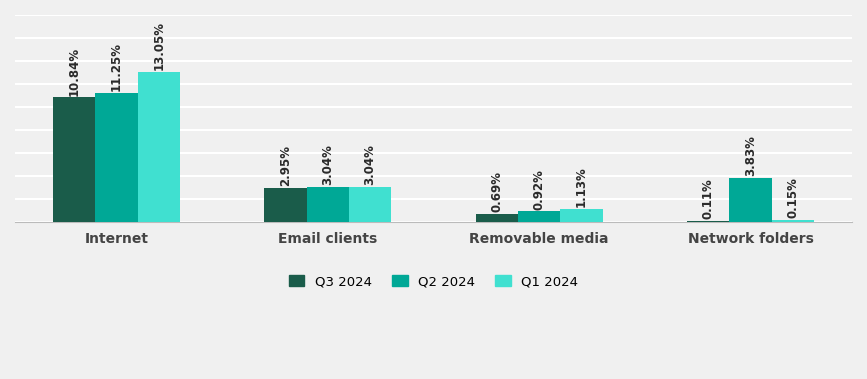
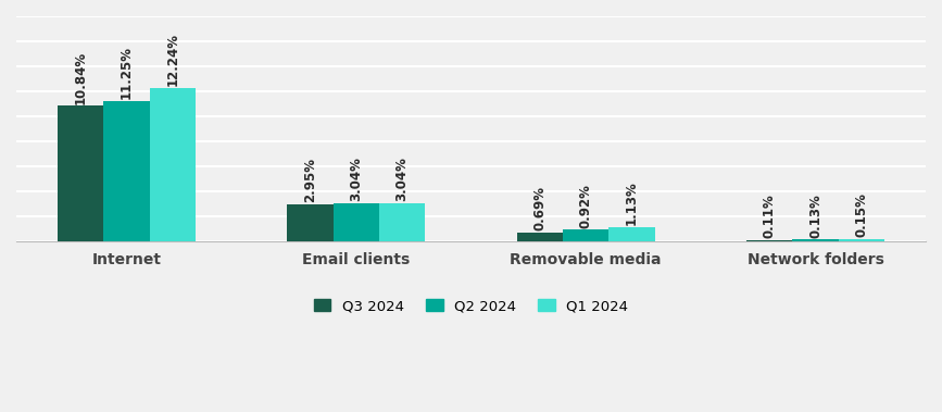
Q1 2024/Internet: 13.05% -> 12.24%
Q2 2024/Network folders: 3.83% -> 0.13%
